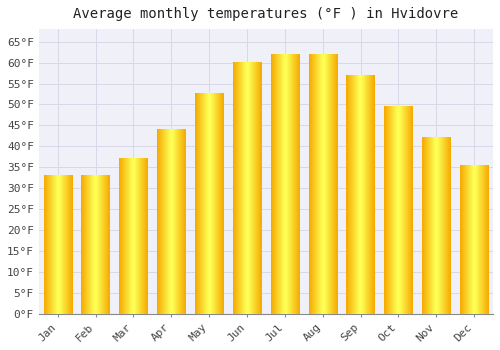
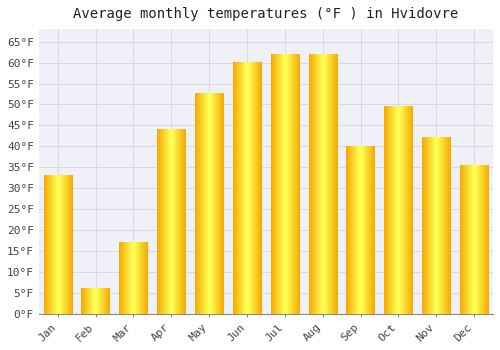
Feb: 33.0°F -> 6.0°F
Mar: 37.0°F -> 17.0°F
Sep: 57.0°F -> 40.0°F
